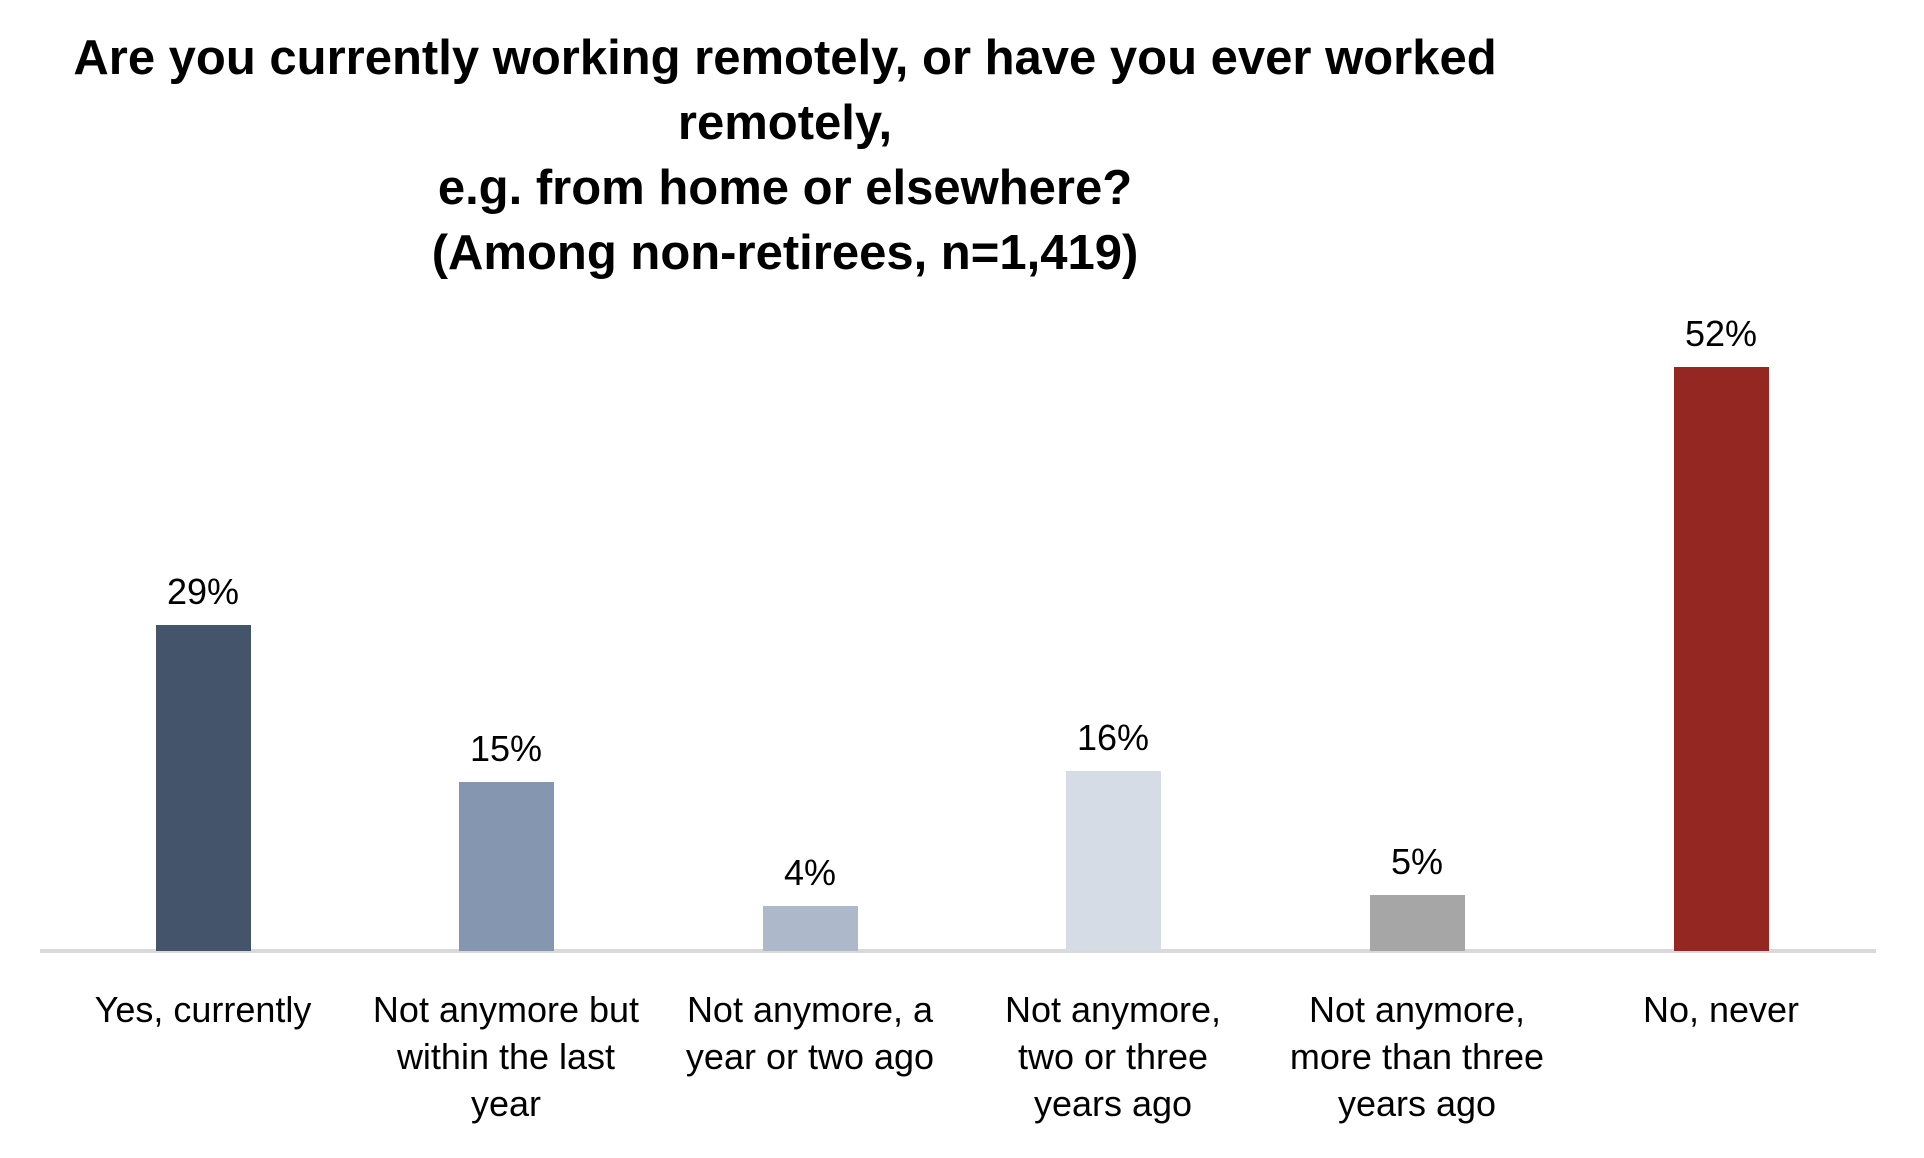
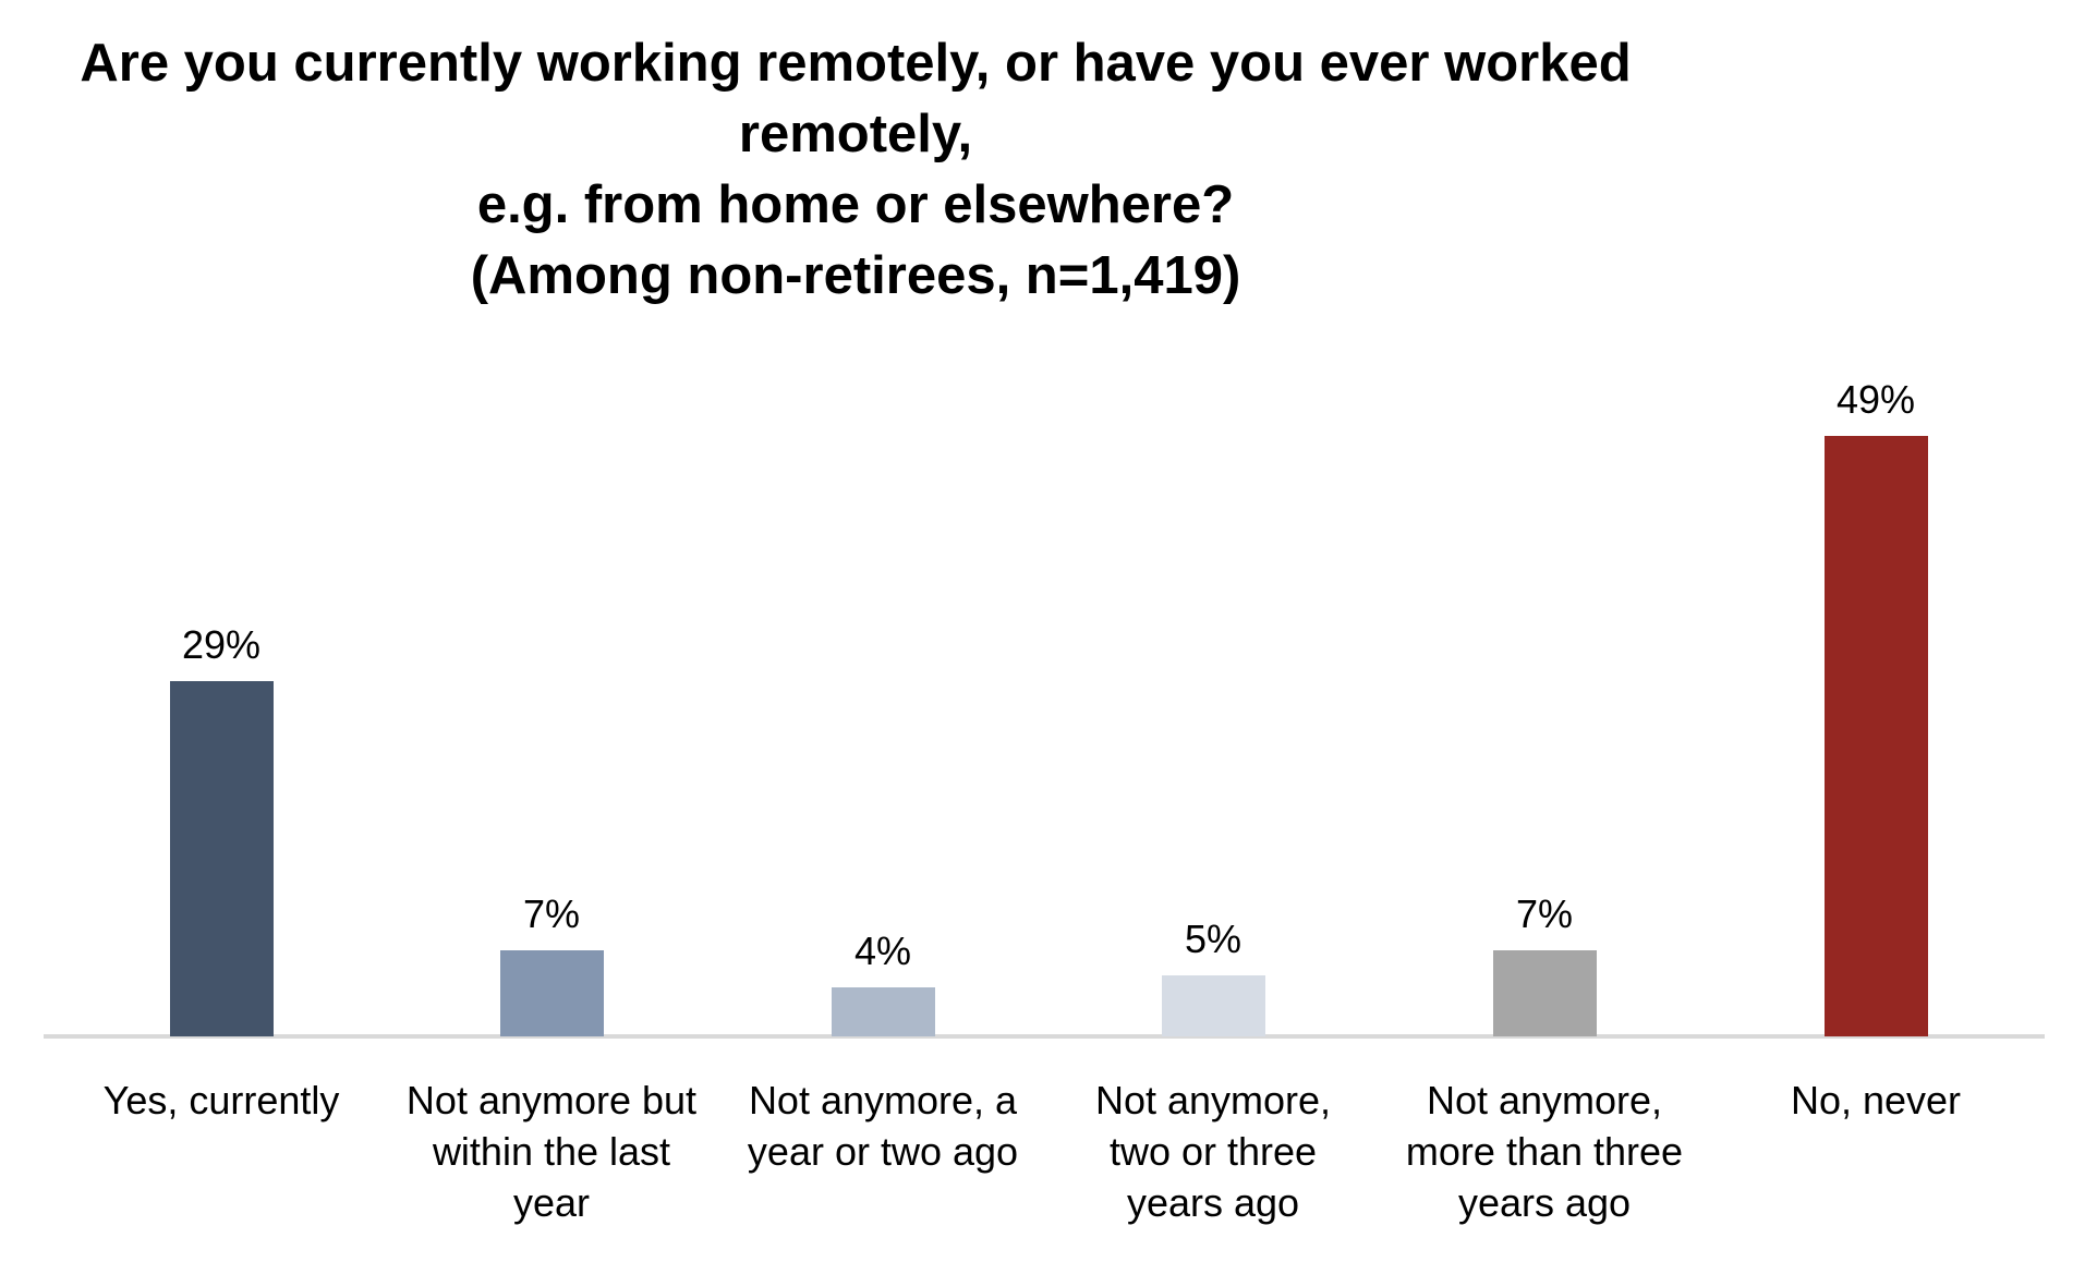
Not anymore but within the last year: 15% -> 7%
Not anymore, two or three years ago: 16% -> 5%
Not anymore, more than three years ago: 5% -> 7%
No, never: 52% -> 49%
